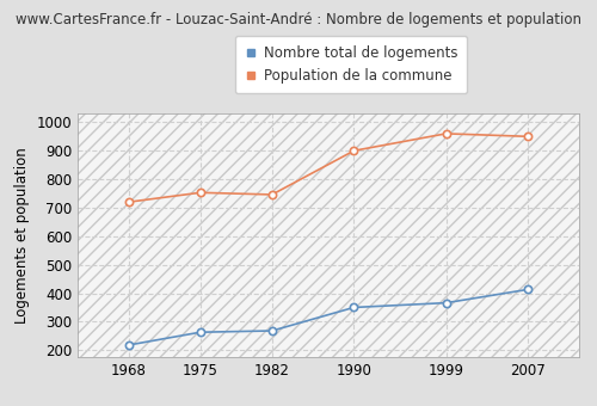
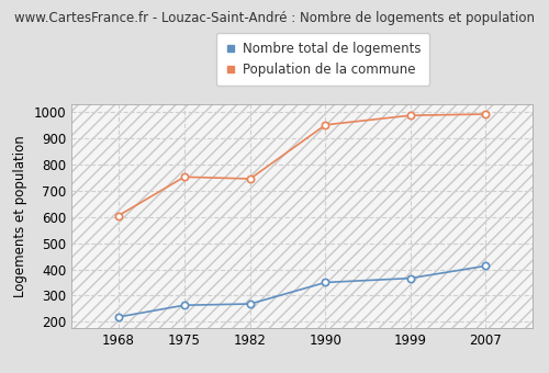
Population de la commune/1968: 720 -> 605
Population de la commune/1990: 900 -> 952
Population de la commune/1999: 960 -> 988
Population de la commune/2007: 950 -> 993
